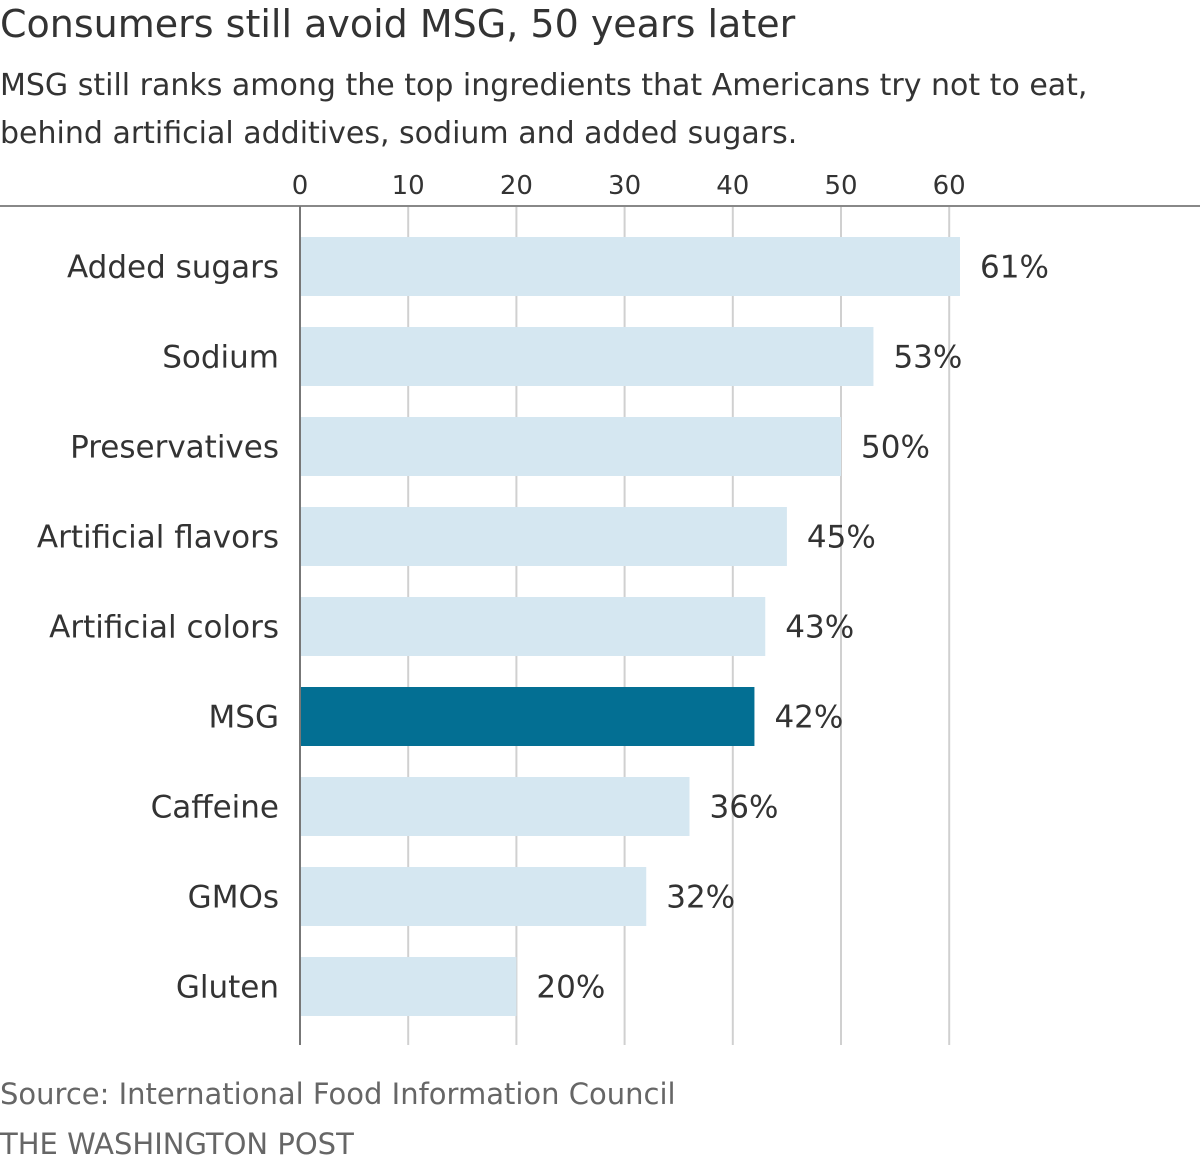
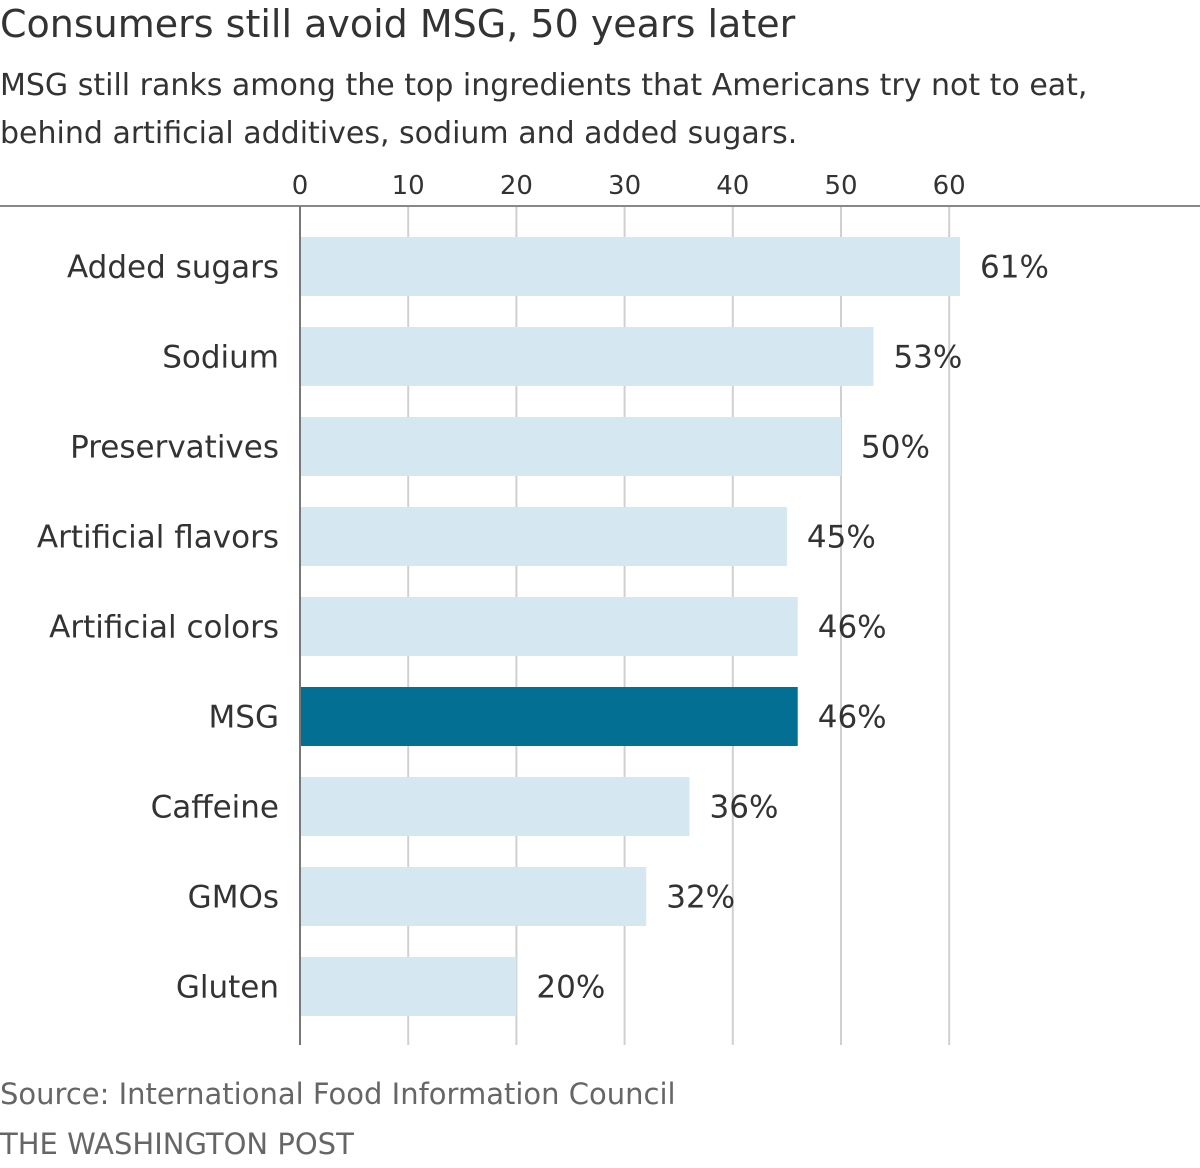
Artificial colors: 43% -> 46%
MSG: 42% -> 46%
